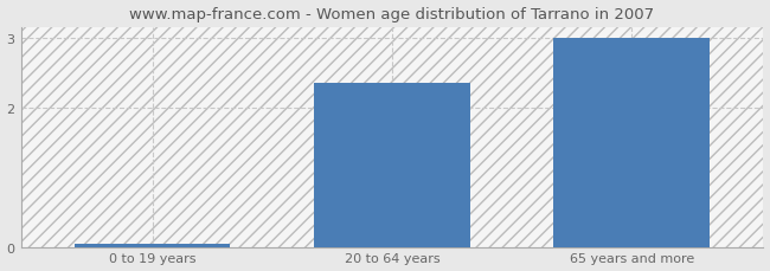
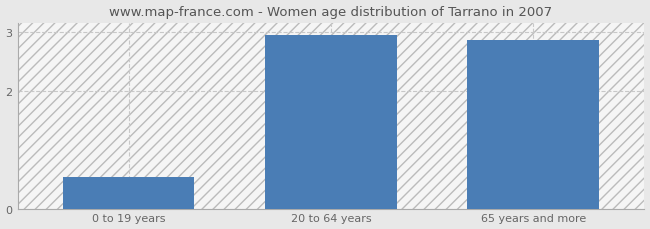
0 to 19 years: 0.04 -> 0.54
20 to 64 years: 2.35 -> 2.94
65 years and more: 3.00 -> 2.86
